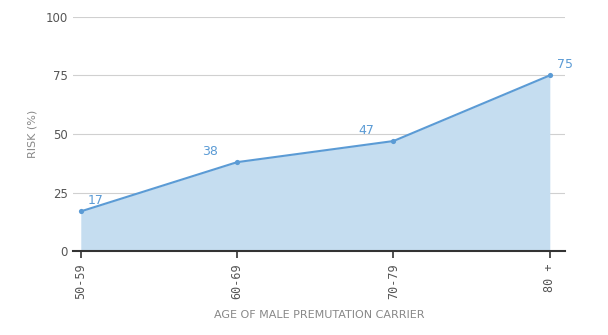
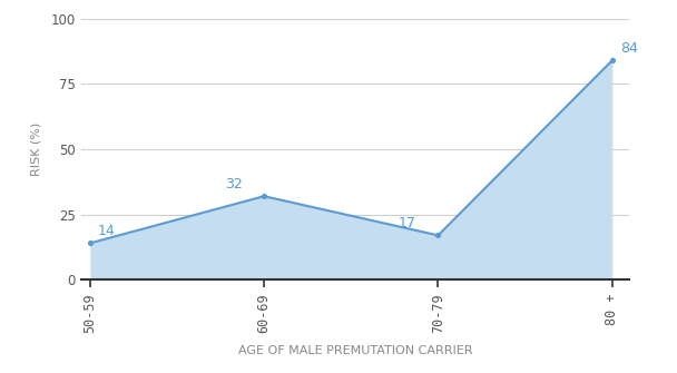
50-59: 17 -> 14
60-69: 38 -> 32
70-79: 47 -> 17
80 +: 75 -> 84
